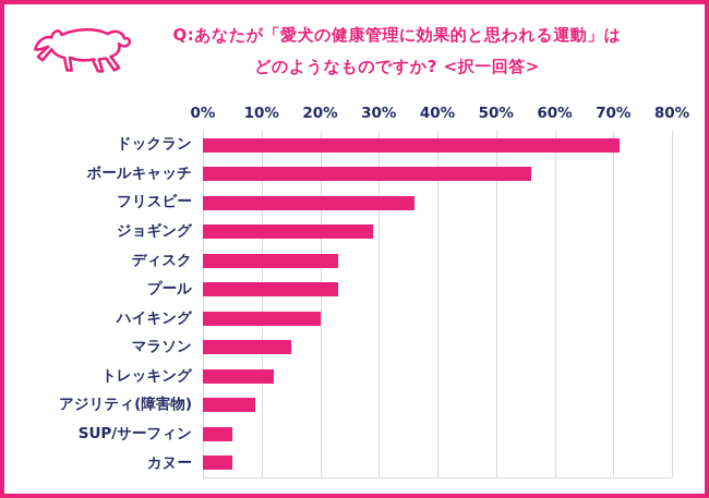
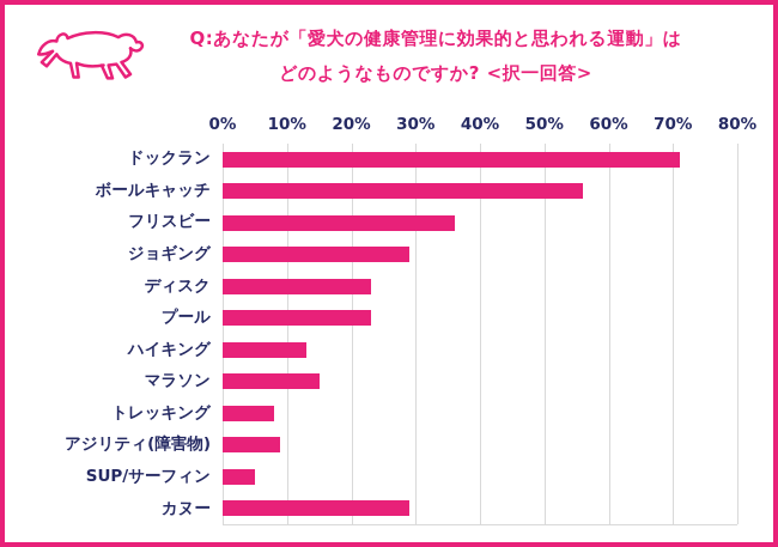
ハイキング: 20% -> 13%
トレッキング: 12% -> 8%
カヌー: 5% -> 29%
